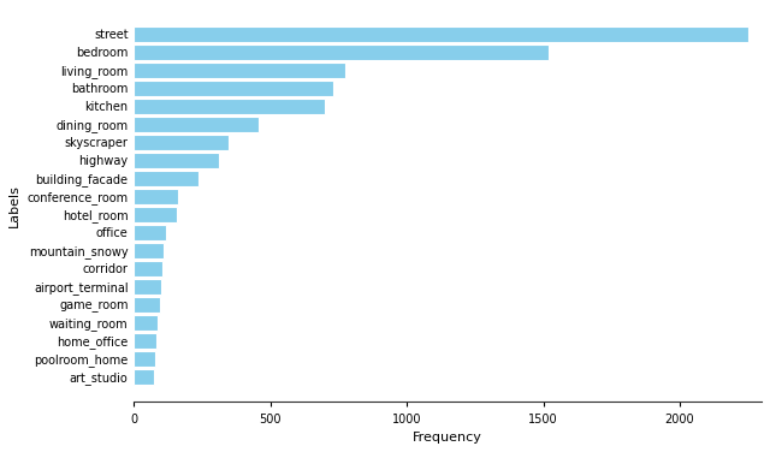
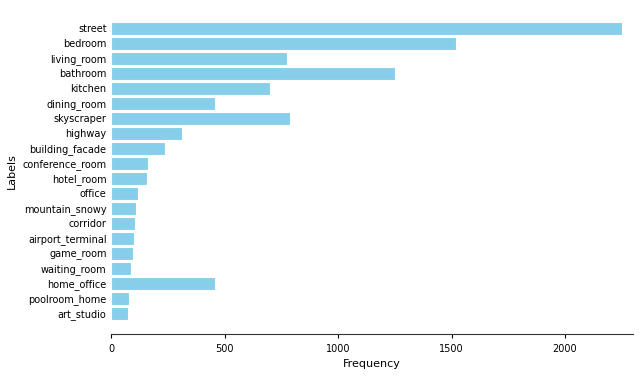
bathroom: 730 -> 1250
skyscraper: 345 -> 785
home_office: 82 -> 455
